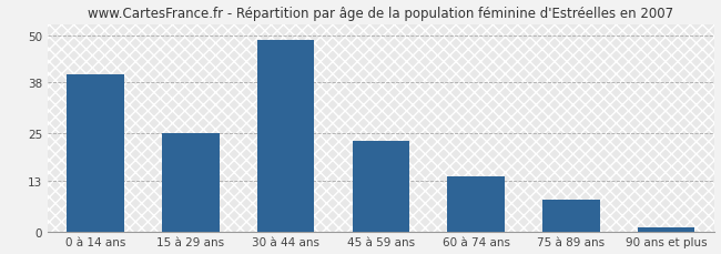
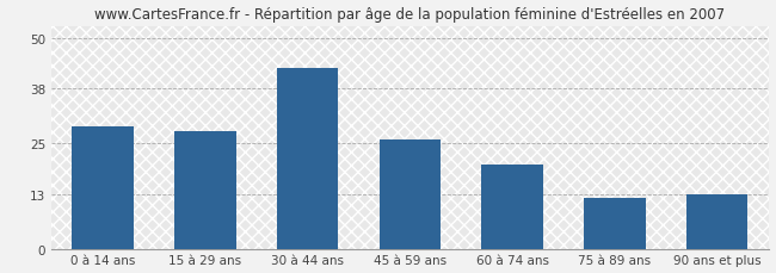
0 à 14 ans: 40 -> 29
15 à 29 ans: 25 -> 28
30 à 44 ans: 49 -> 43
45 à 59 ans: 23 -> 26
60 à 74 ans: 14 -> 20
75 à 89 ans: 8 -> 12
90 ans et plus: 1 -> 13
